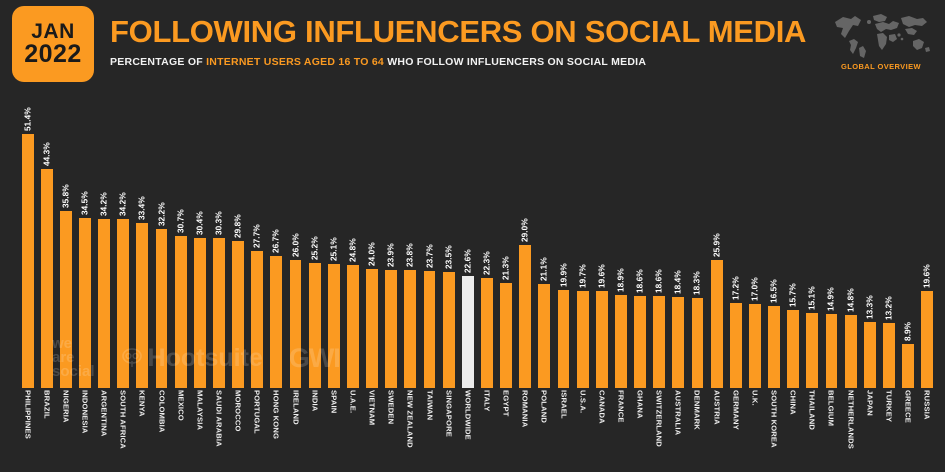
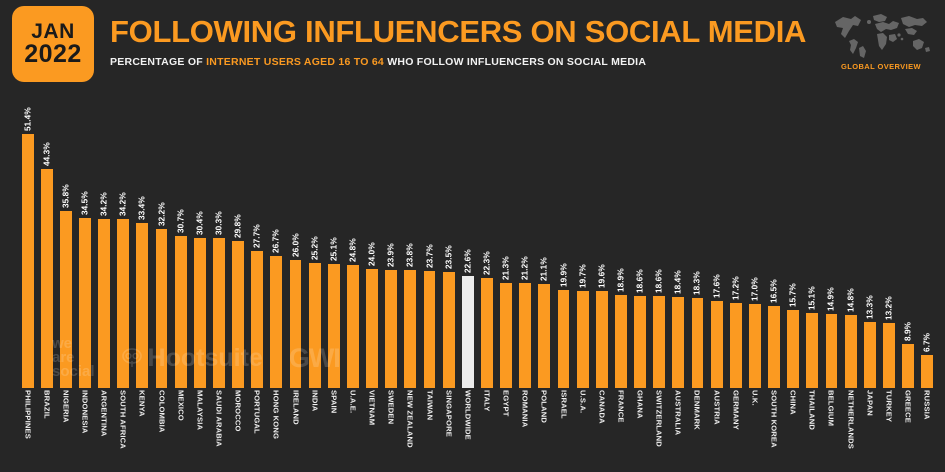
ROMANIA: 29.0% -> 21.2%
AUSTRIA: 25.9% -> 17.6%
RUSSIA: 19.6% -> 6.7%
